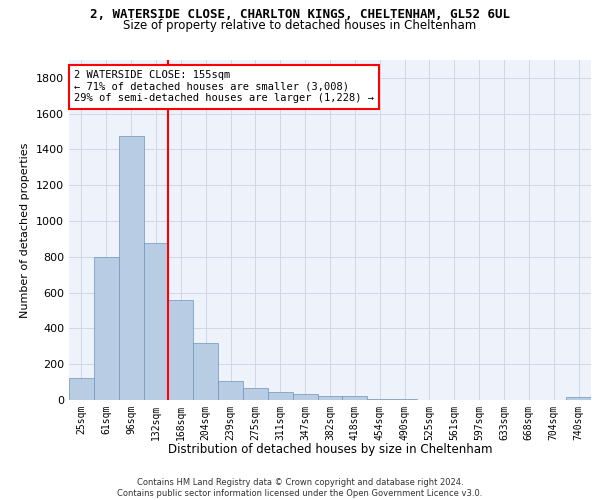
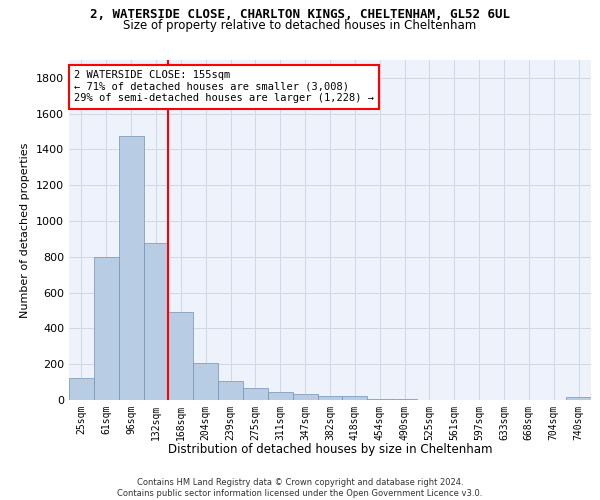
168sqm: 560 -> 490
204sqm: 320 -> 200
